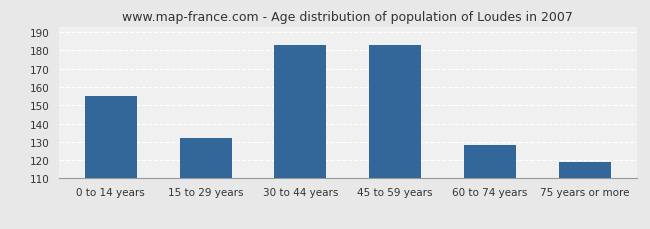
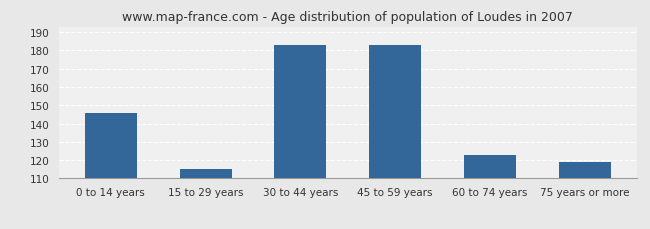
0 to 14 years: 155 -> 146
15 to 29 years: 132 -> 115
60 to 74 years: 128 -> 123
